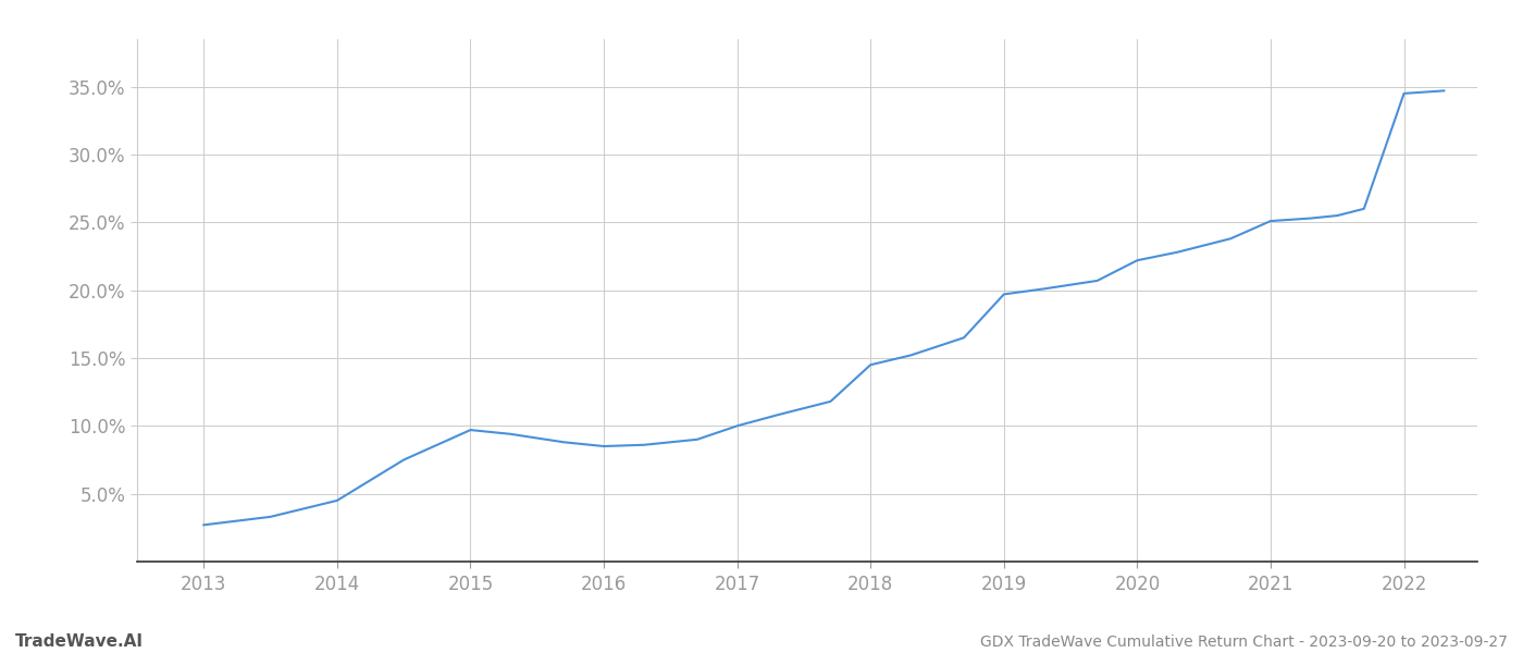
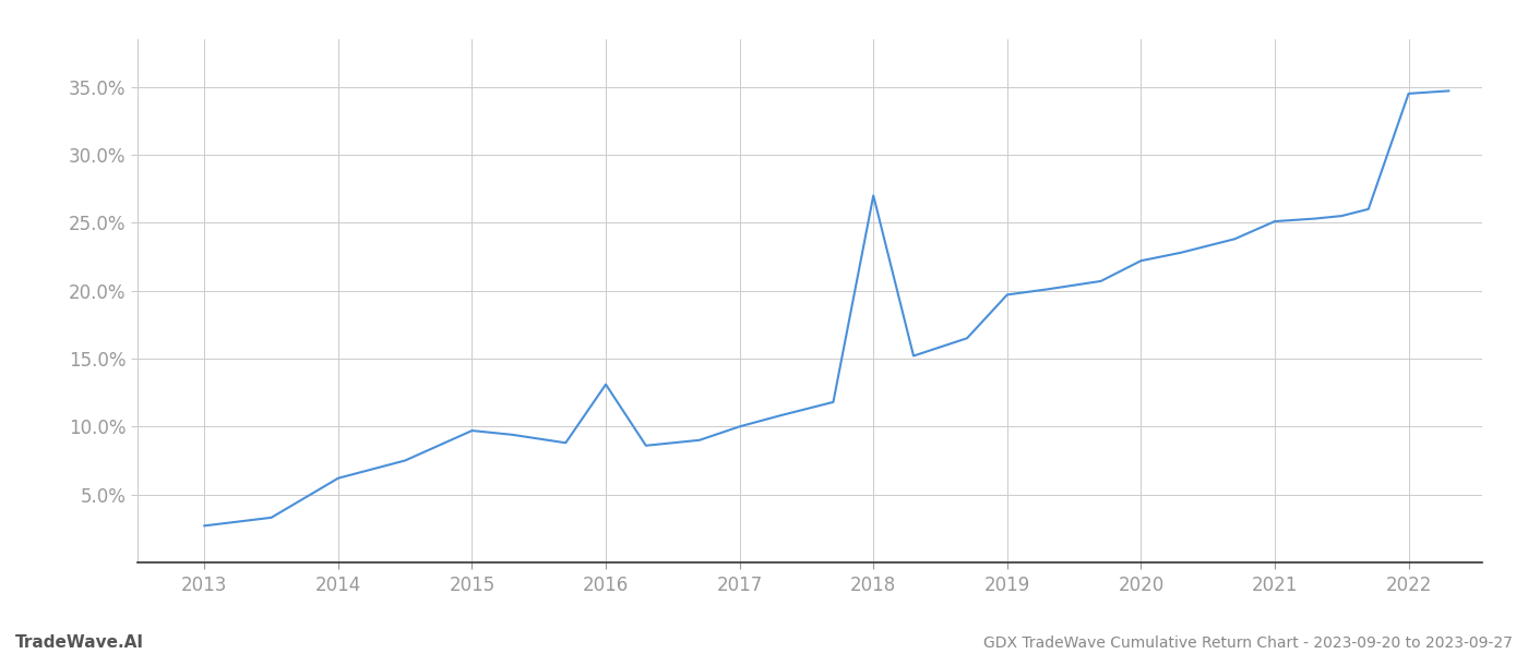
2014: 4.5% -> 6.2%
2016: 8.5% -> 13.1%
2018: 14.5% -> 27.0%
